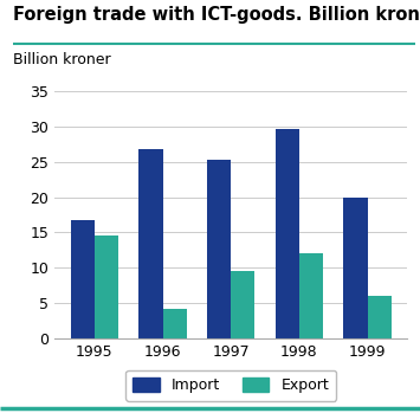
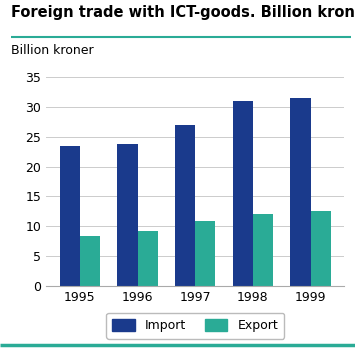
Import/1995: 16.8 -> 23.5
Export/1995: 14.6 -> 8.4
Import/1996: 26.8 -> 23.7
Export/1996: 4.2 -> 9.2
Import/1997: 25.2 -> 27.0
Export/1997: 9.6 -> 10.9
Import/1998: 29.6 -> 31.0
Import/1999: 20.0 -> 31.5
Export/1999: 6.0 -> 12.5
